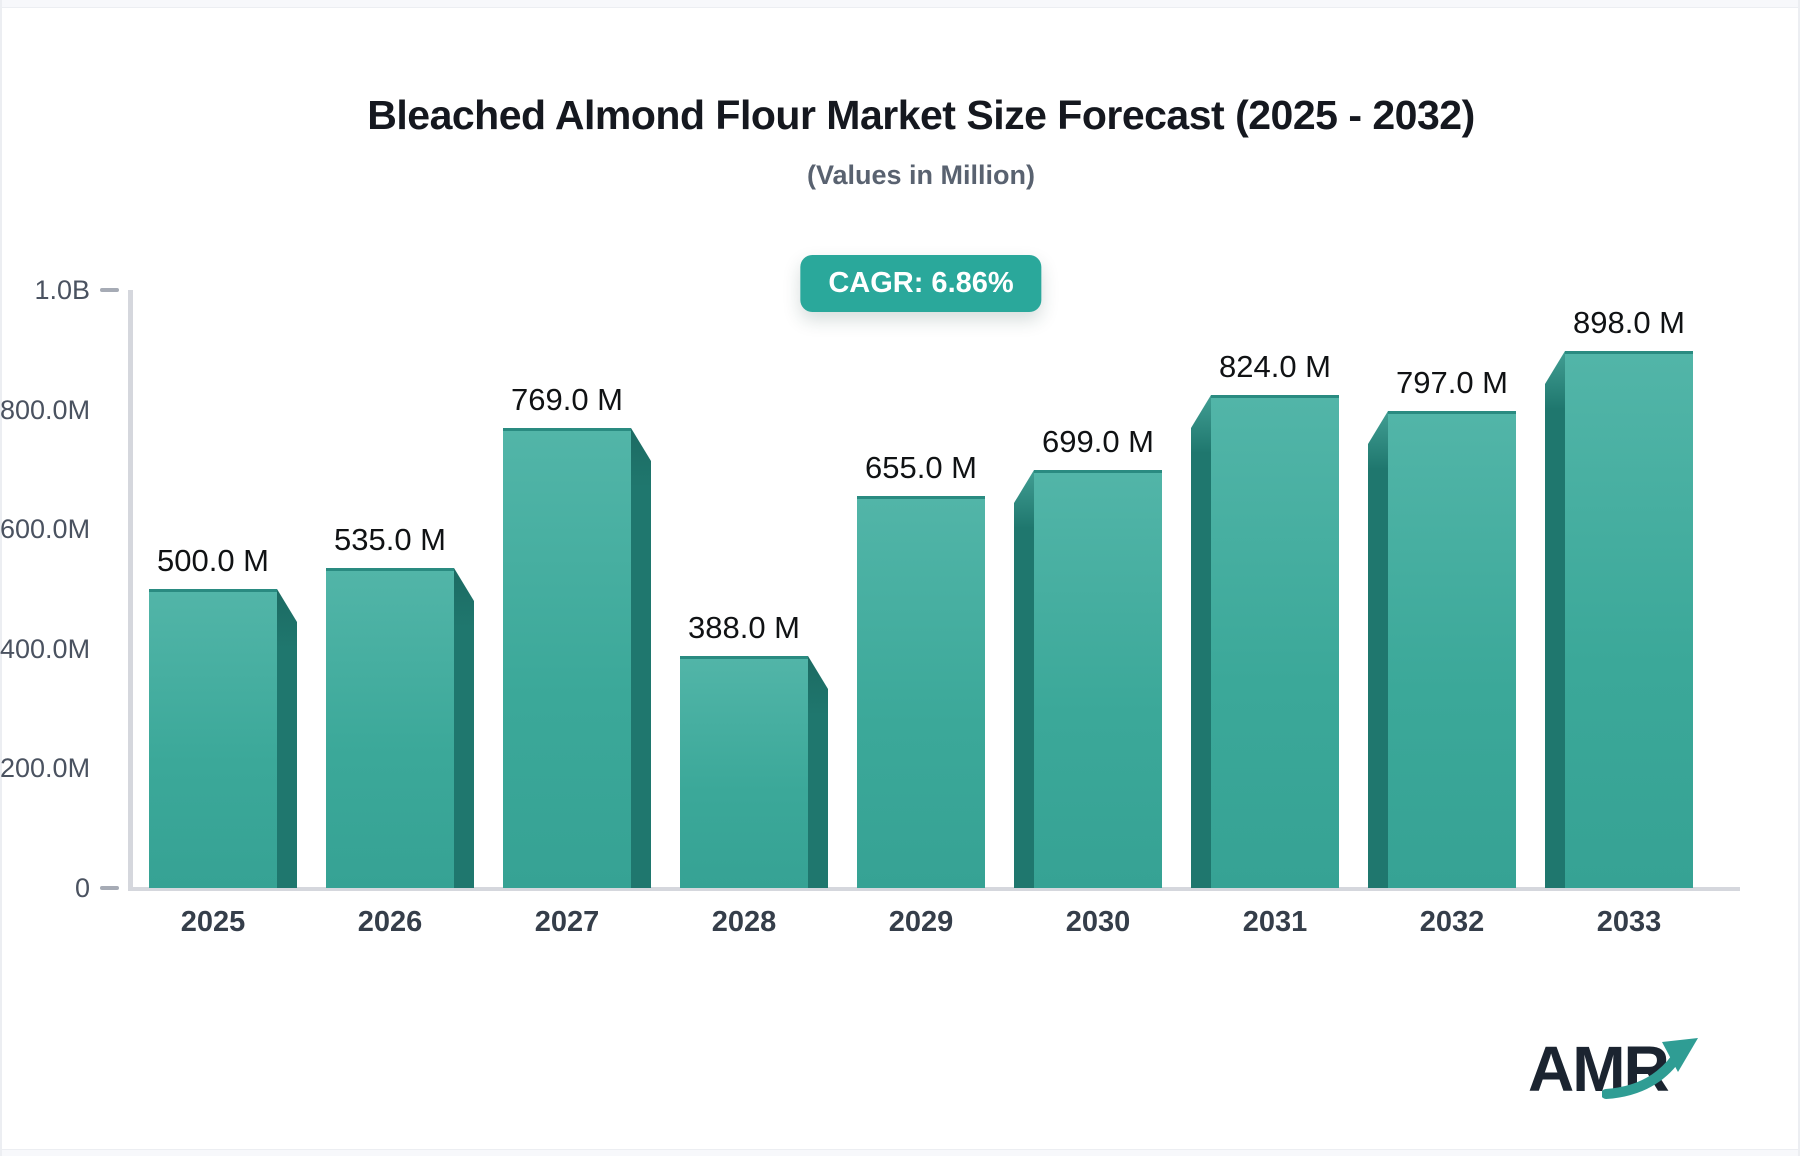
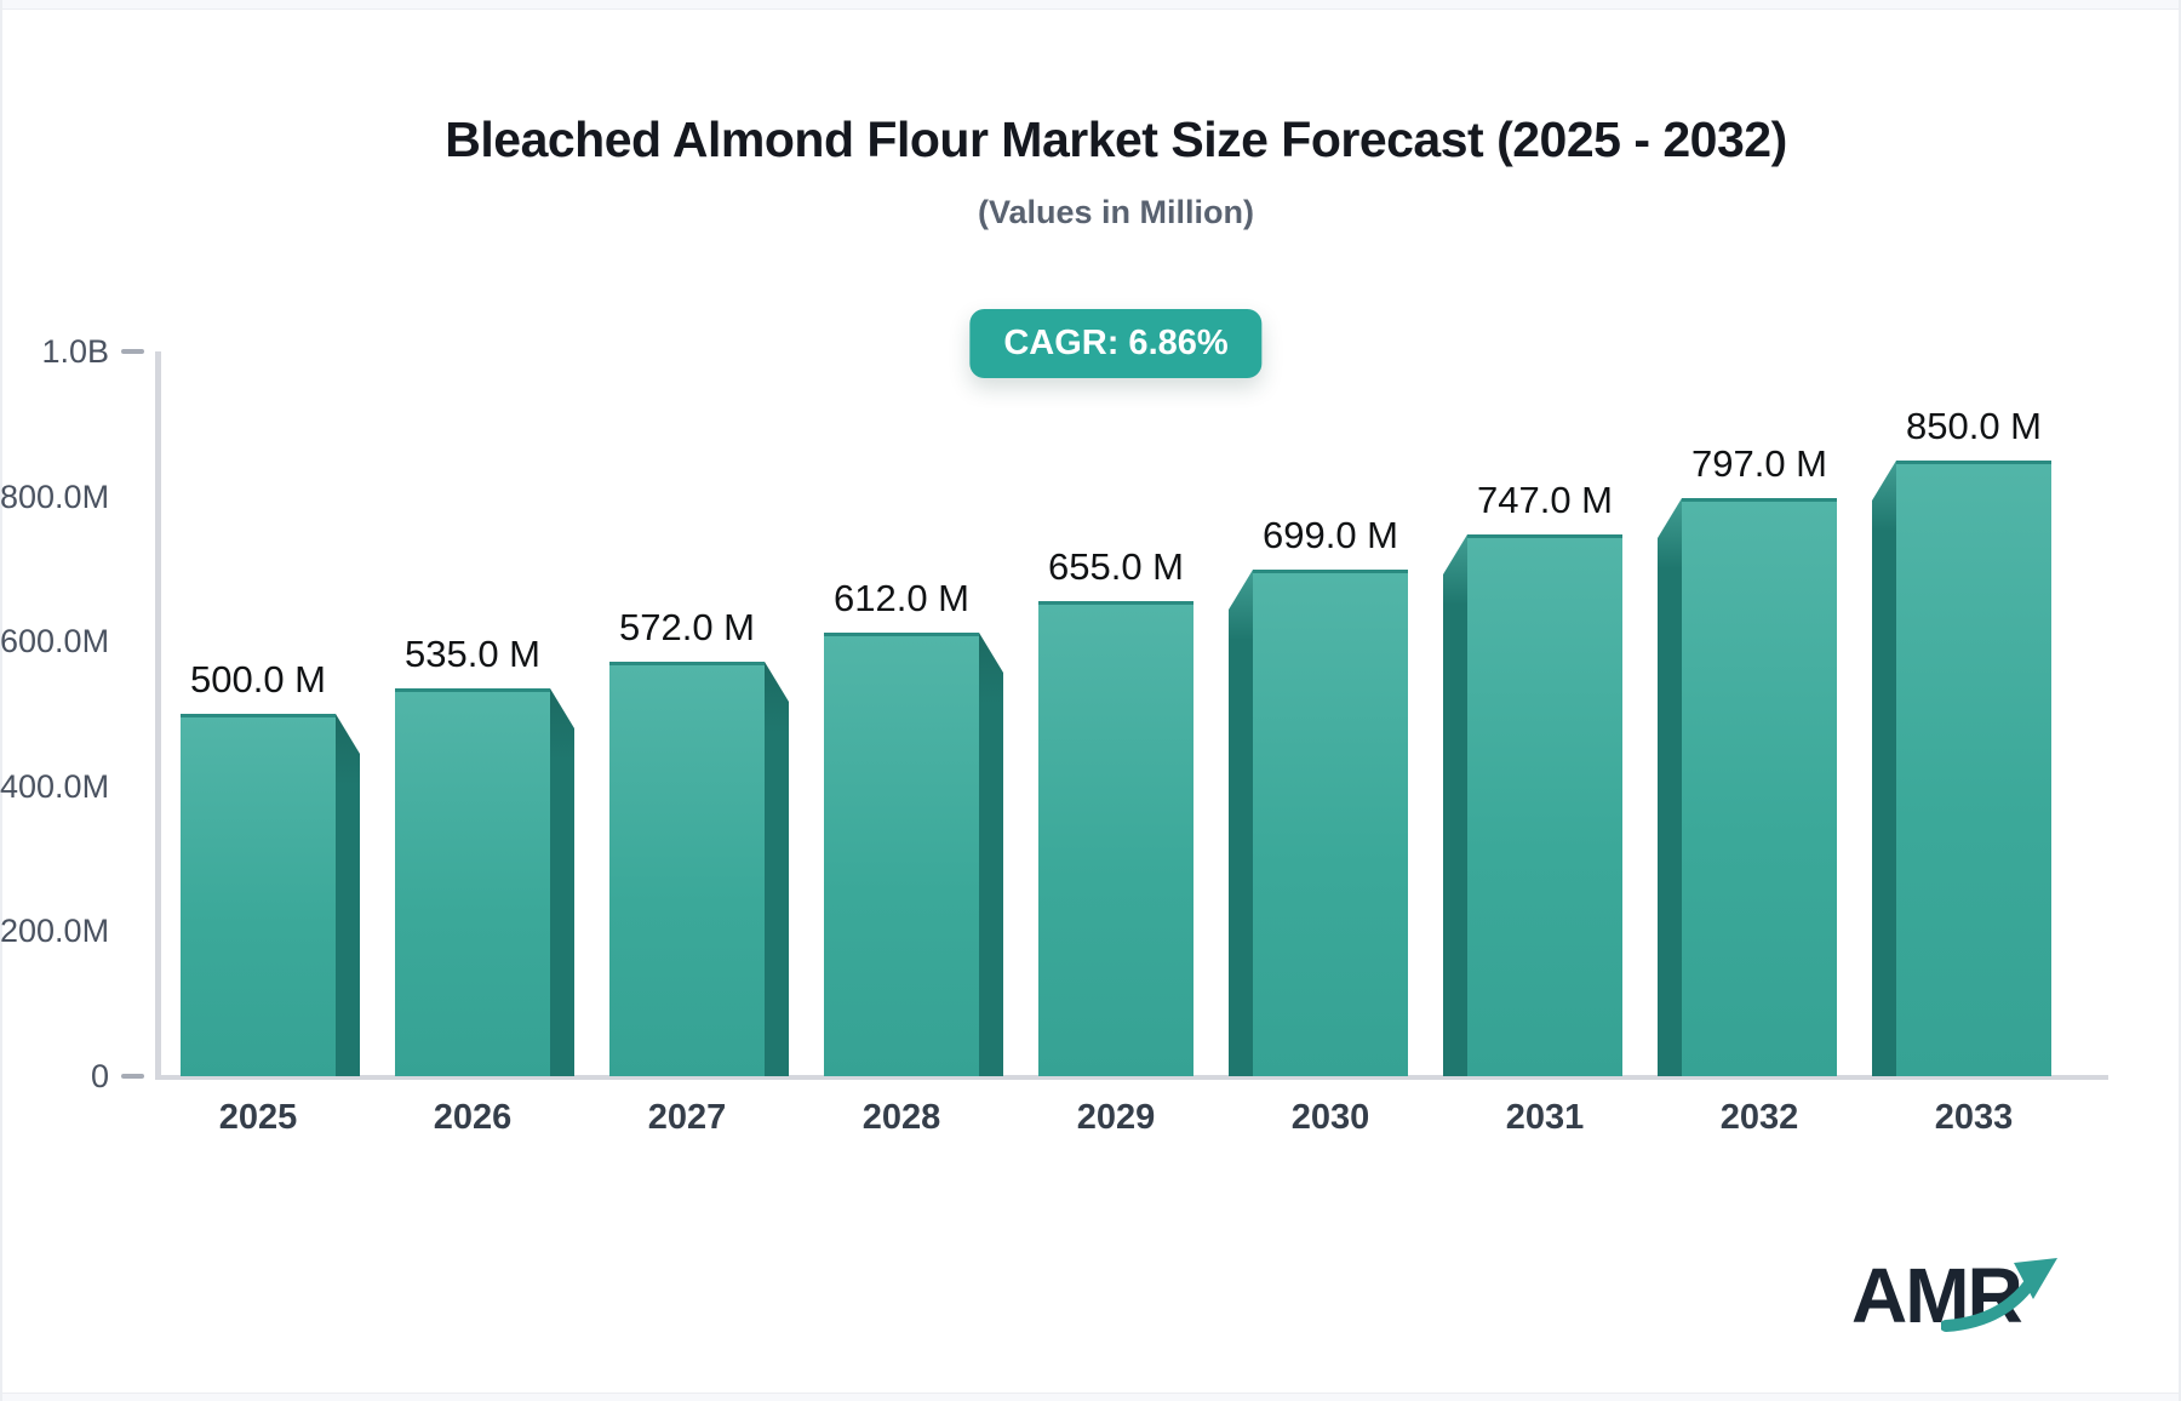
2027: 769.0 -> 572.0
2028: 388.0 -> 612.0
2031: 824.0 -> 747.0
2033: 898.0 -> 850.0
